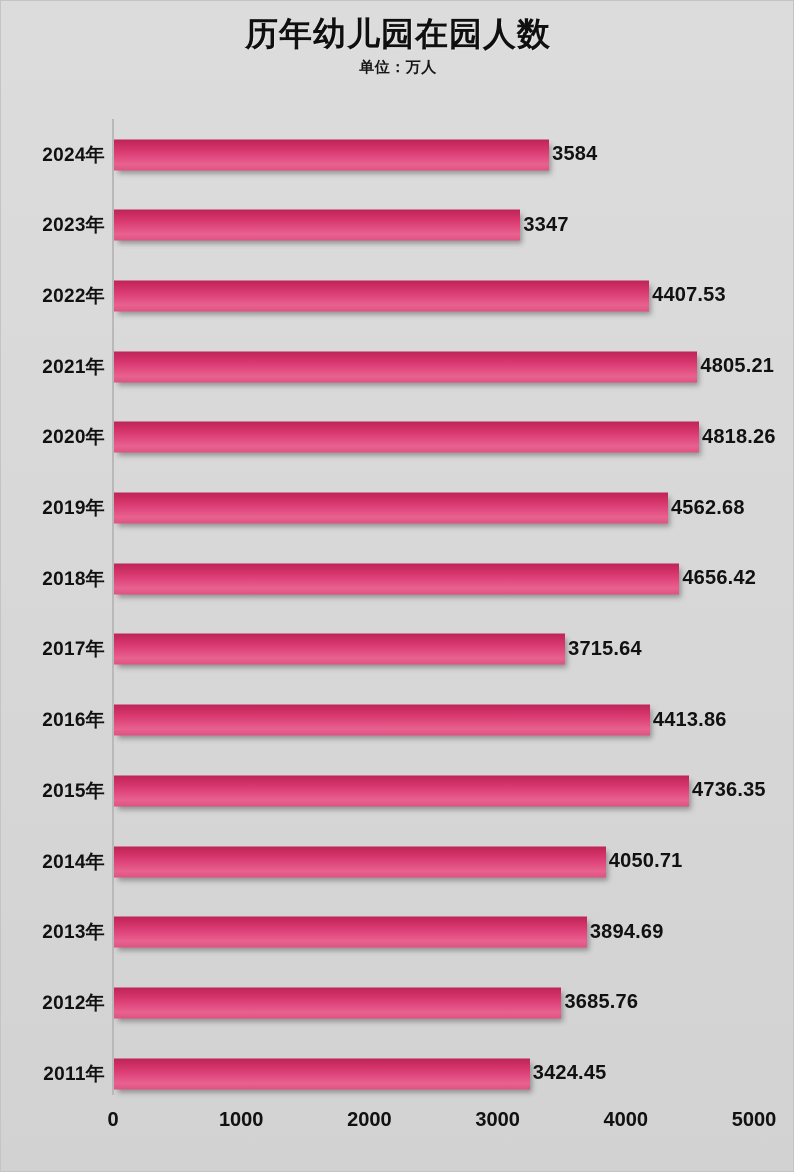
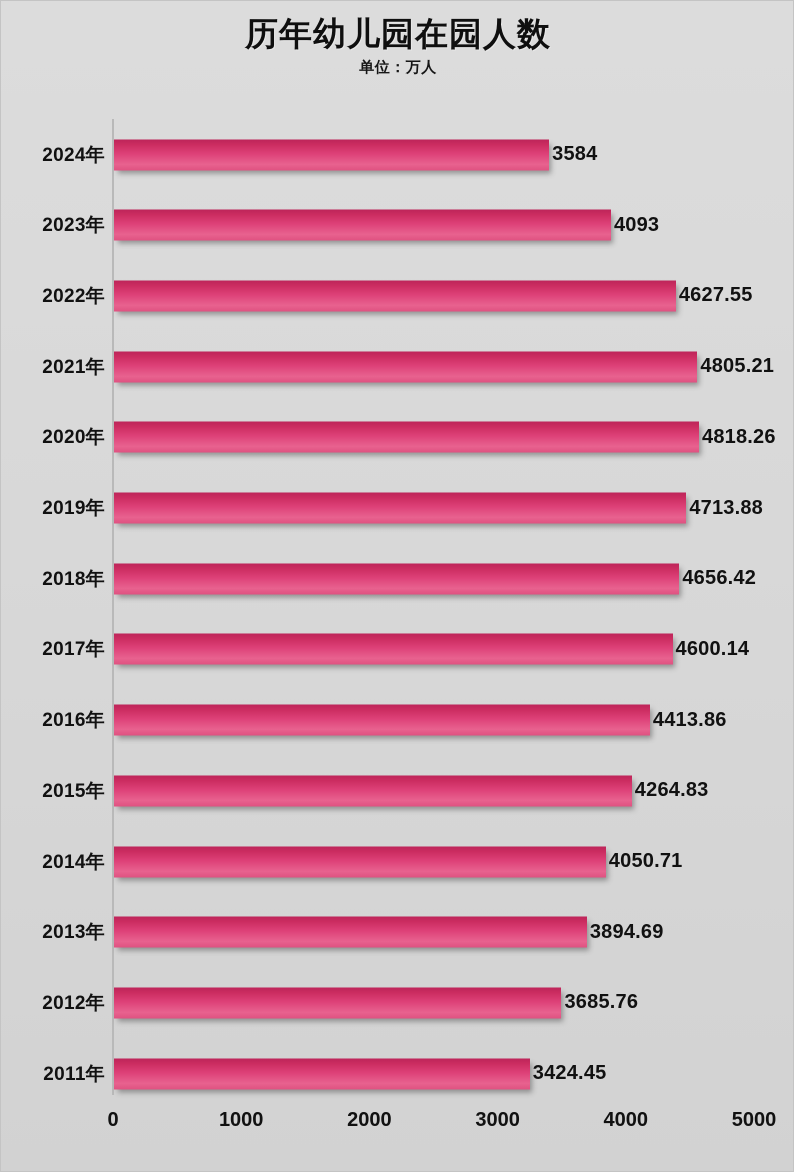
2023年: 3347 -> 4093
2022年: 4407.53 -> 4627.55
2019年: 4562.68 -> 4713.88
2017年: 3715.64 -> 4600.14
2015年: 4736.35 -> 4264.83
